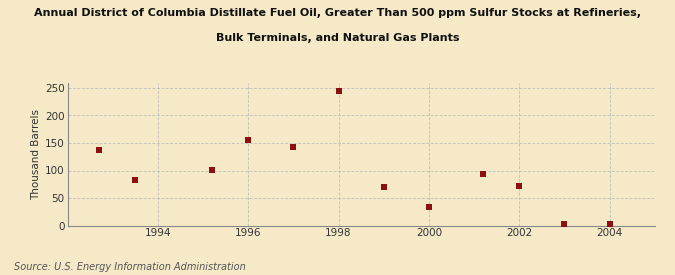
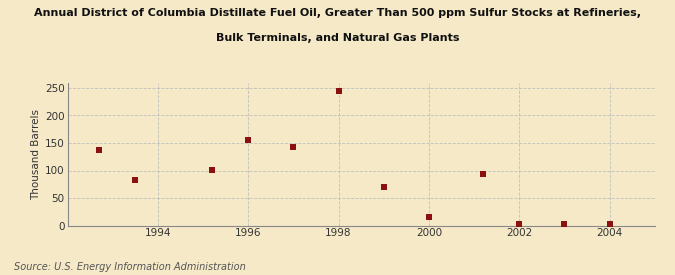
2000: 34 -> 16
2002: 72 -> 2
